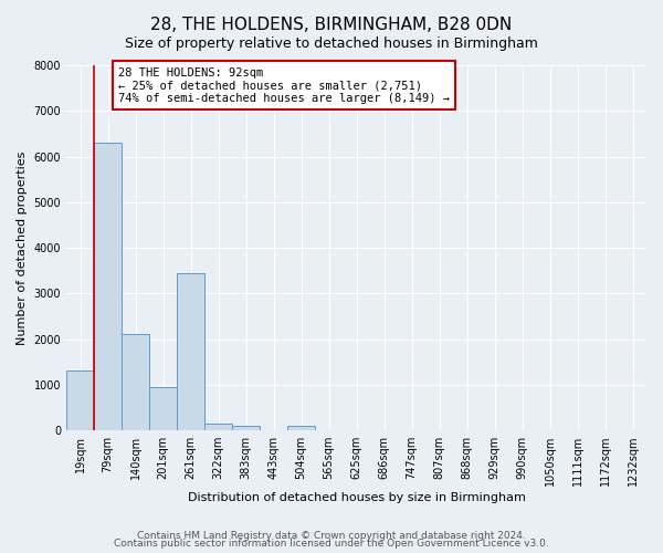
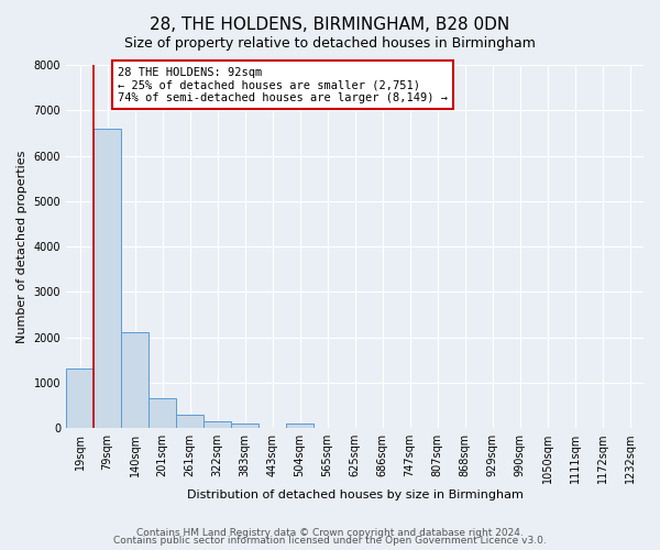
79sqm: 6300 -> 6600
201sqm: 950 -> 650
261sqm: 3450 -> 300
